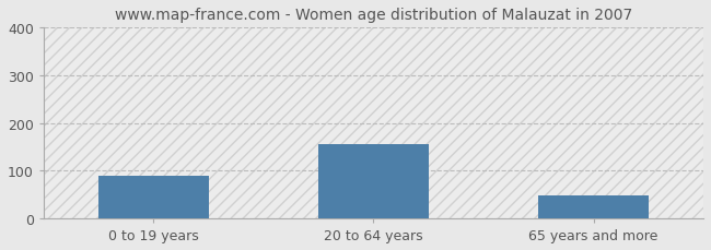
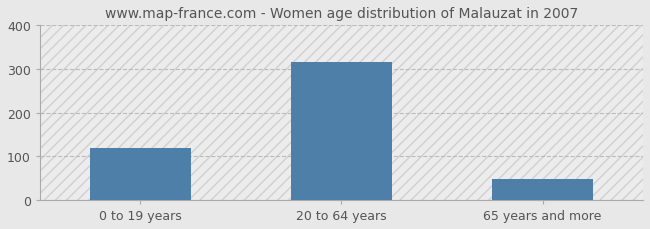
0 to 19 years: 90 -> 118
20 to 64 years: 155 -> 315
